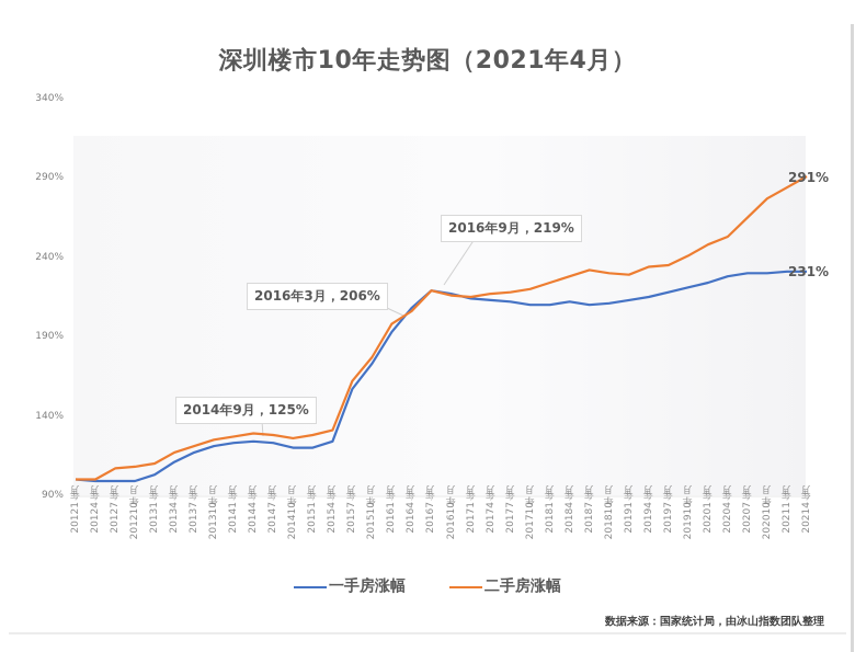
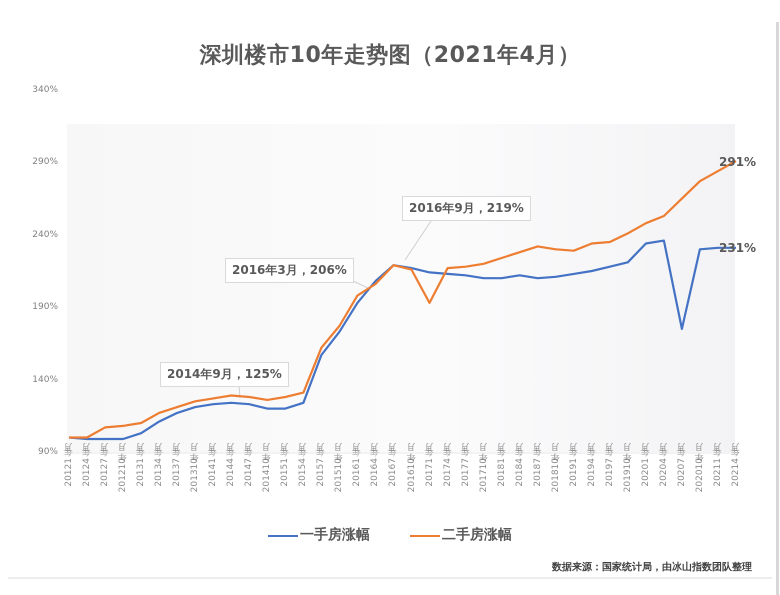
二手房涨幅/2017年1月: 215% -> 193%
一手房涨幅/2020年1月: 224% -> 234%
一手房涨幅/2020年4月: 228% -> 236%
一手房涨幅/2020年7月: 230% -> 175%
